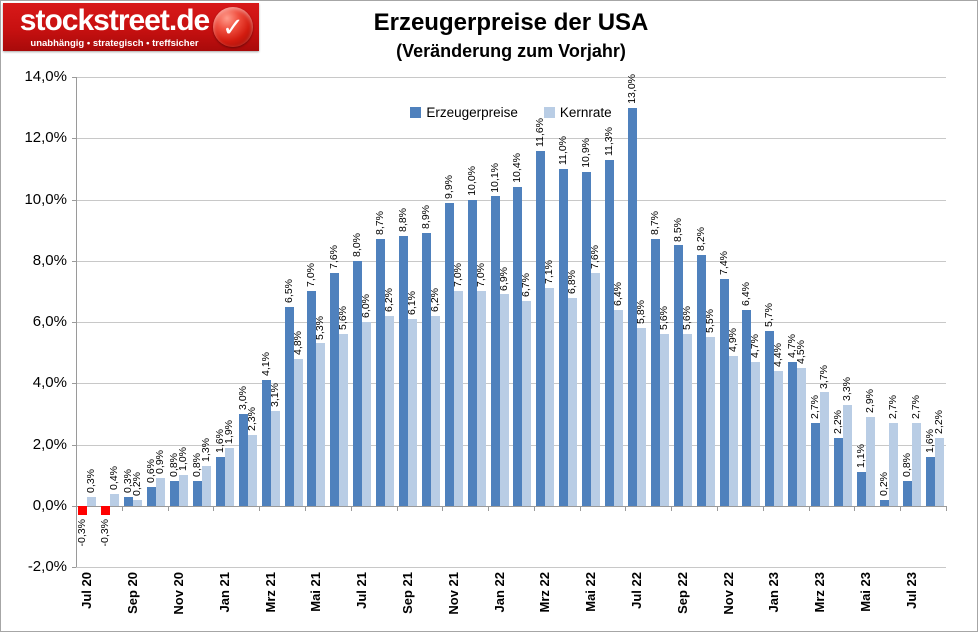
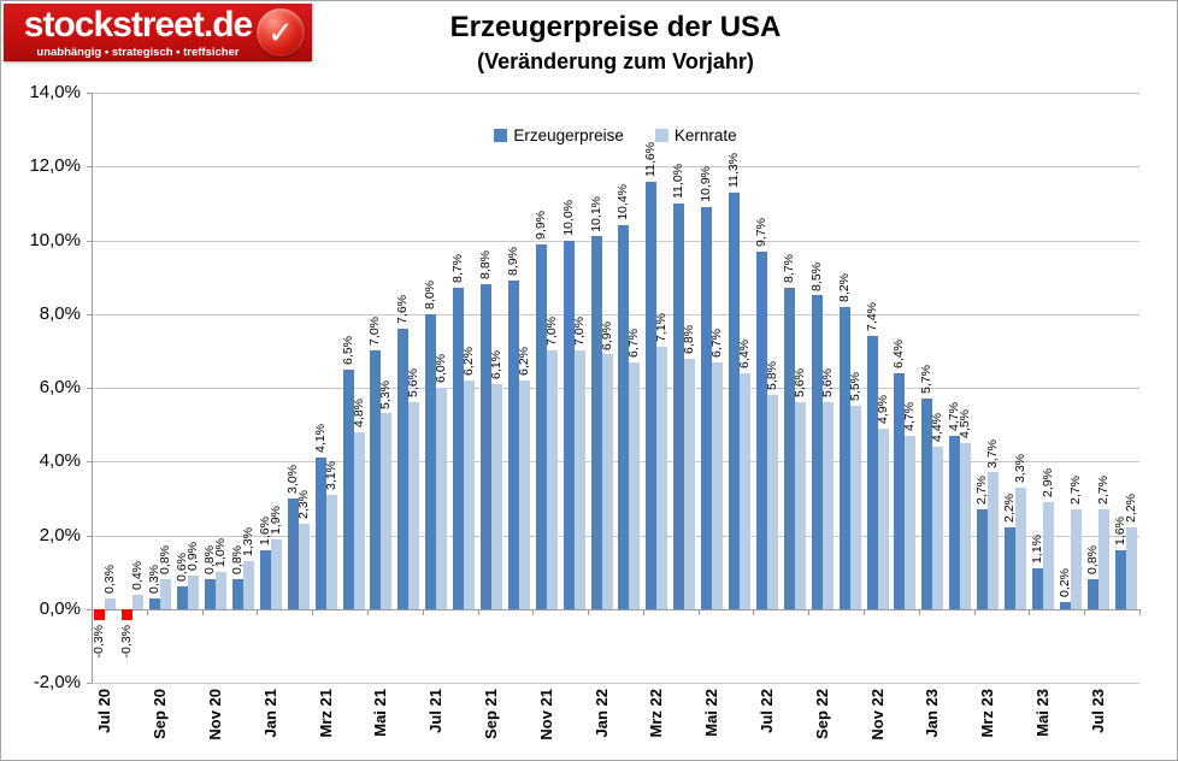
Kernrate/Sep 20: 0,2% -> 0,8%
Kernrate/Mai 22: 7,6% -> 6,7%
Erzeugerpreise/Jul 22: 13,0% -> 9,7%
